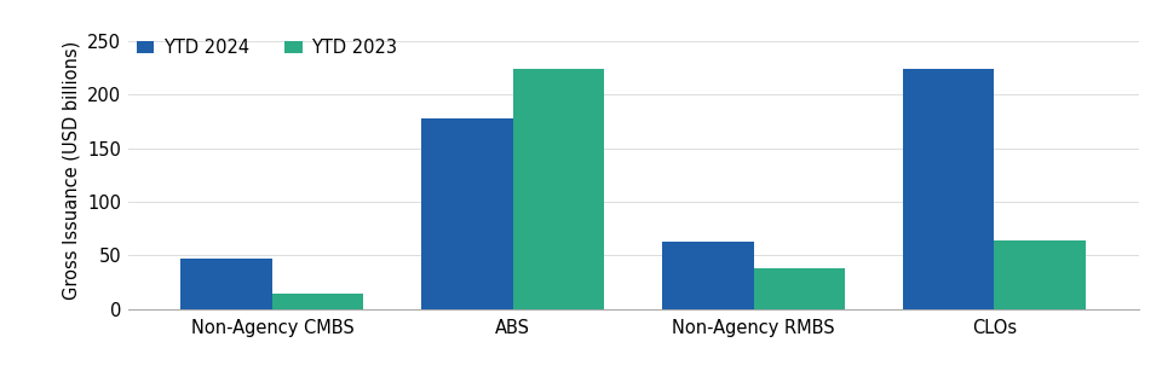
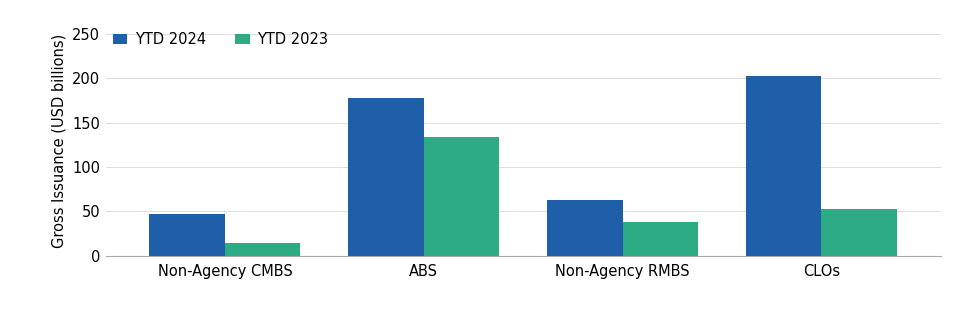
YTD 2023/ABS: 224 -> 134
YTD 2024/CLOs: 224 -> 203
YTD 2023/CLOs: 64 -> 53
